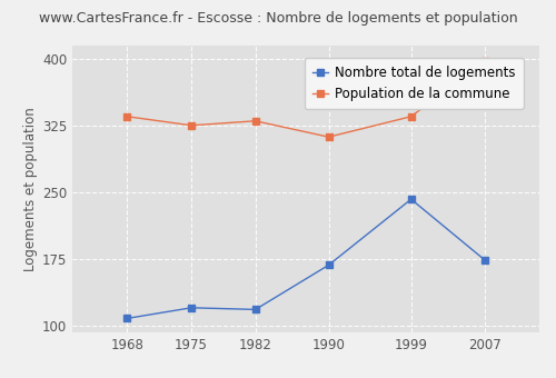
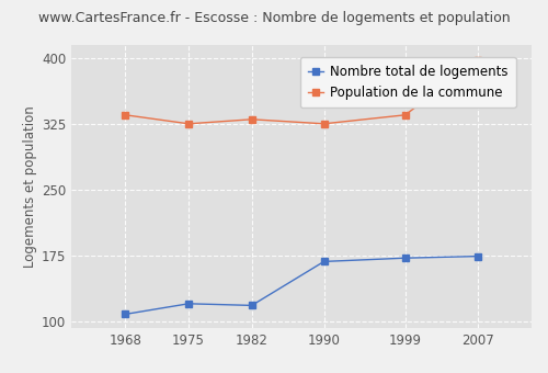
Population de la commune/1990: 312 -> 325
Nombre total de logements/1999: 242 -> 172
